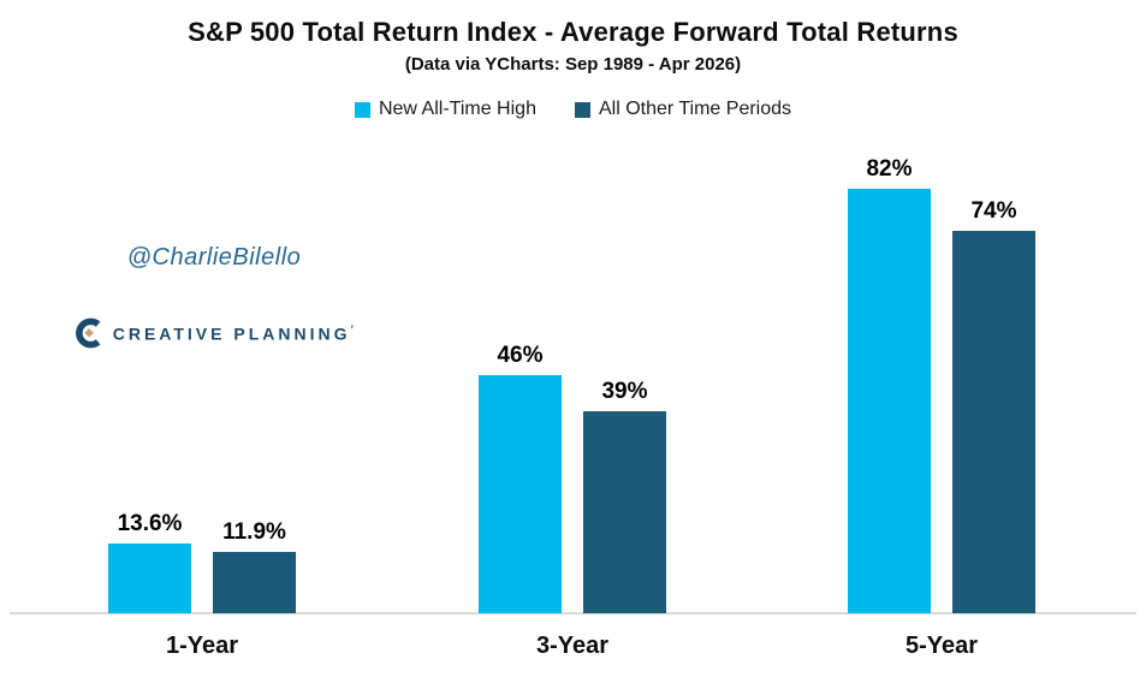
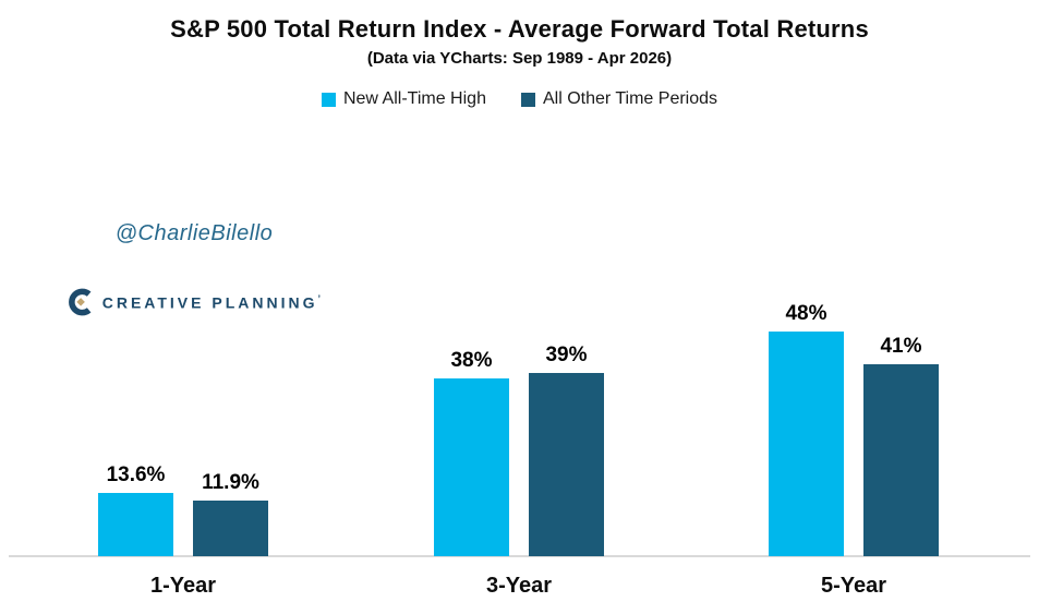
New All-Time High/3-Year: 46% -> 38%
New All-Time High/5-Year: 82% -> 48%
All Other Time Periods/5-Year: 74% -> 41%
